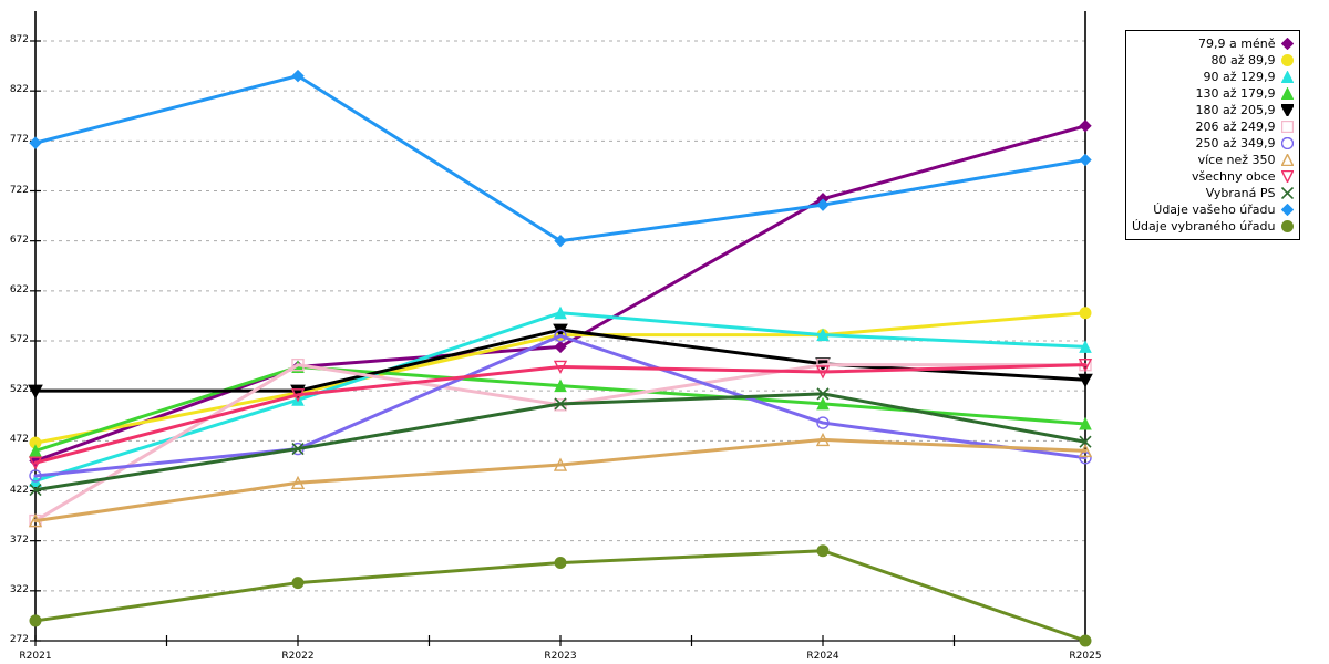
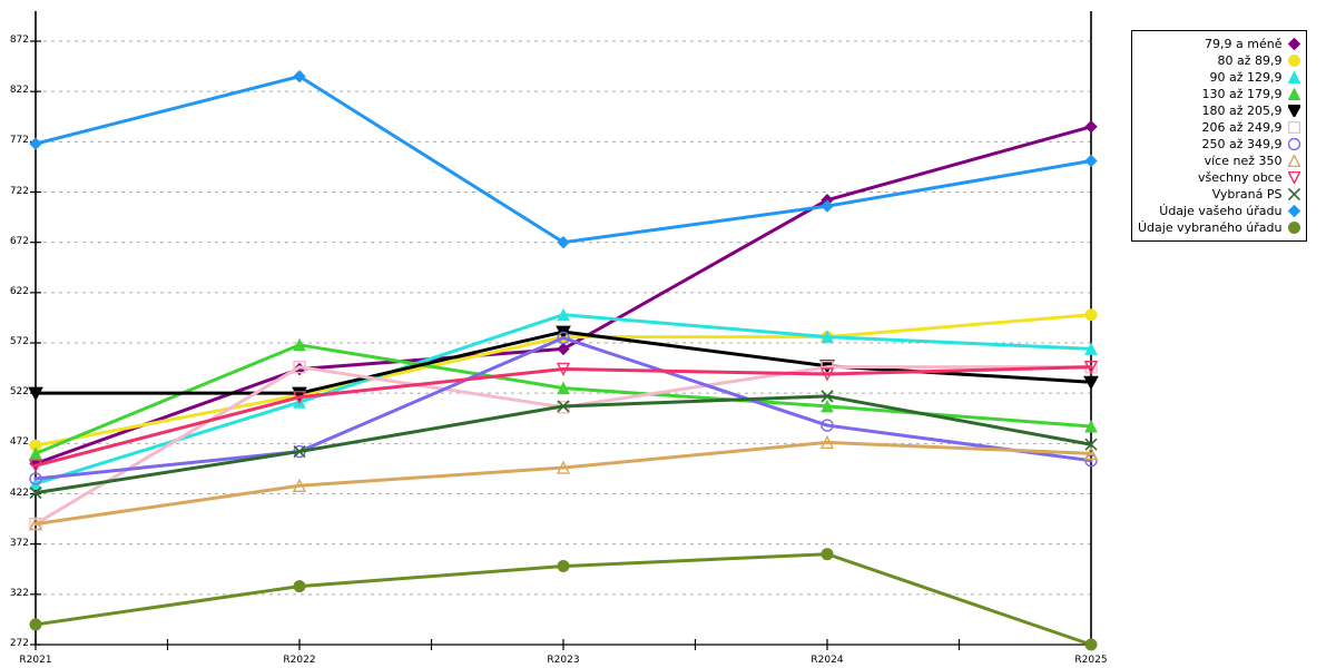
130 až 179,9/R2022: 550 -> 570
